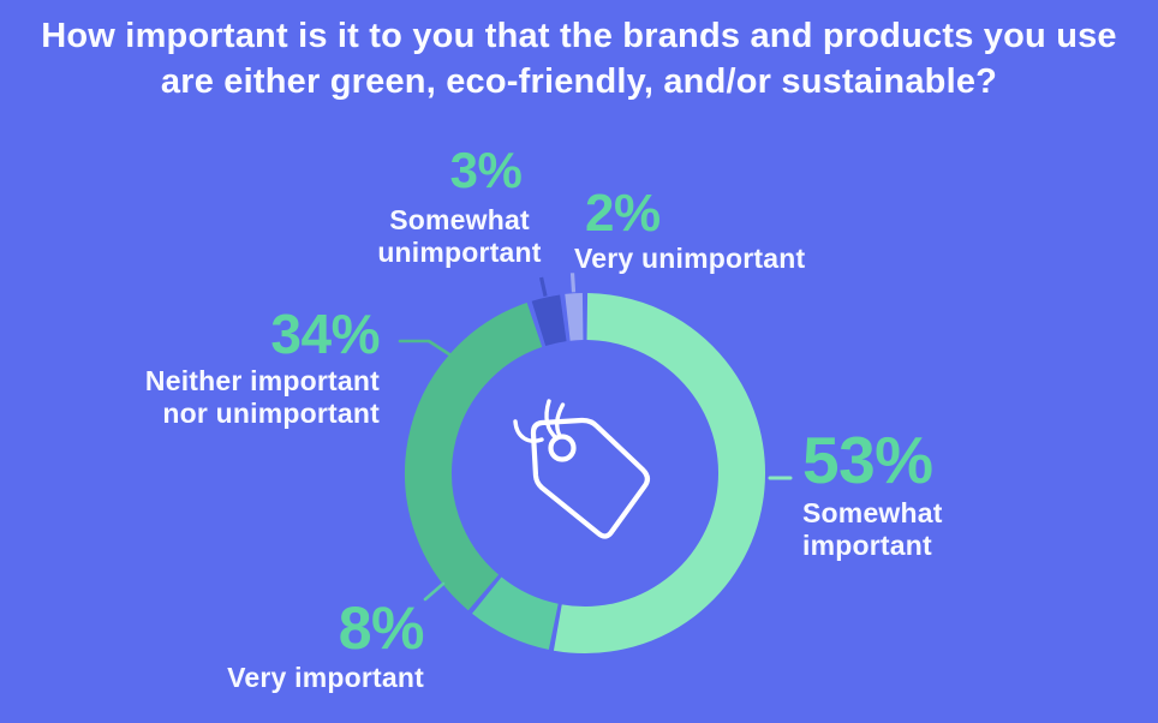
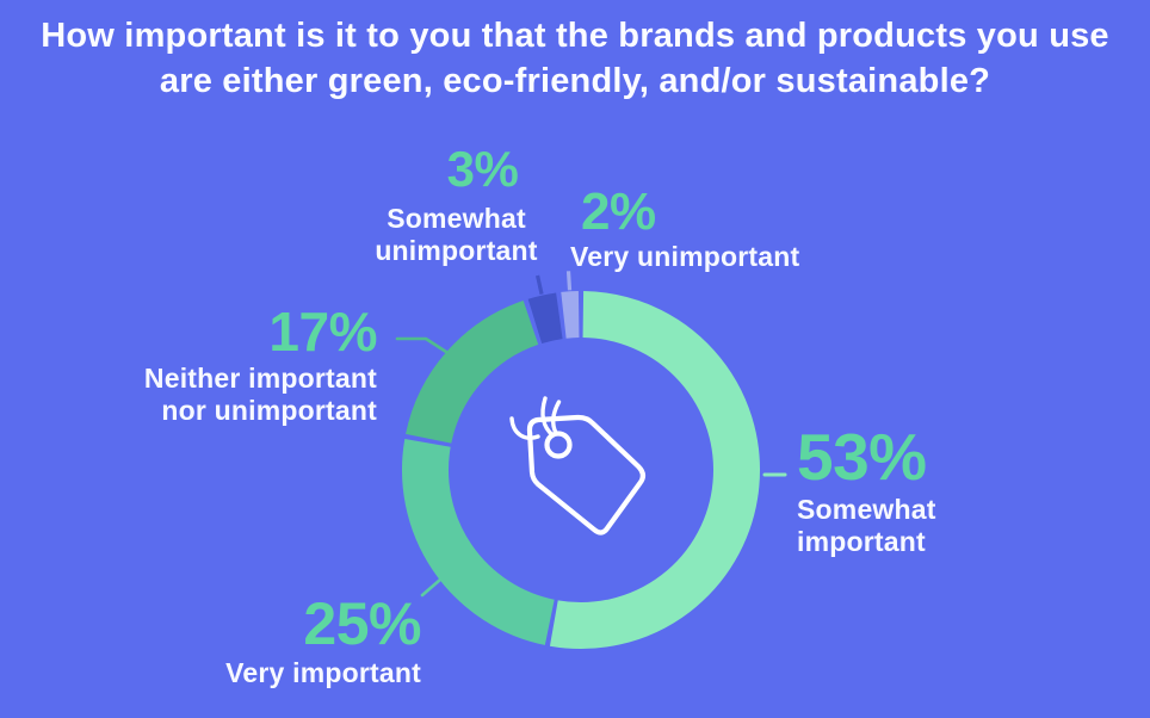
Very important: 8% -> 25%
Neither important nor unimportant: 34% -> 17%
